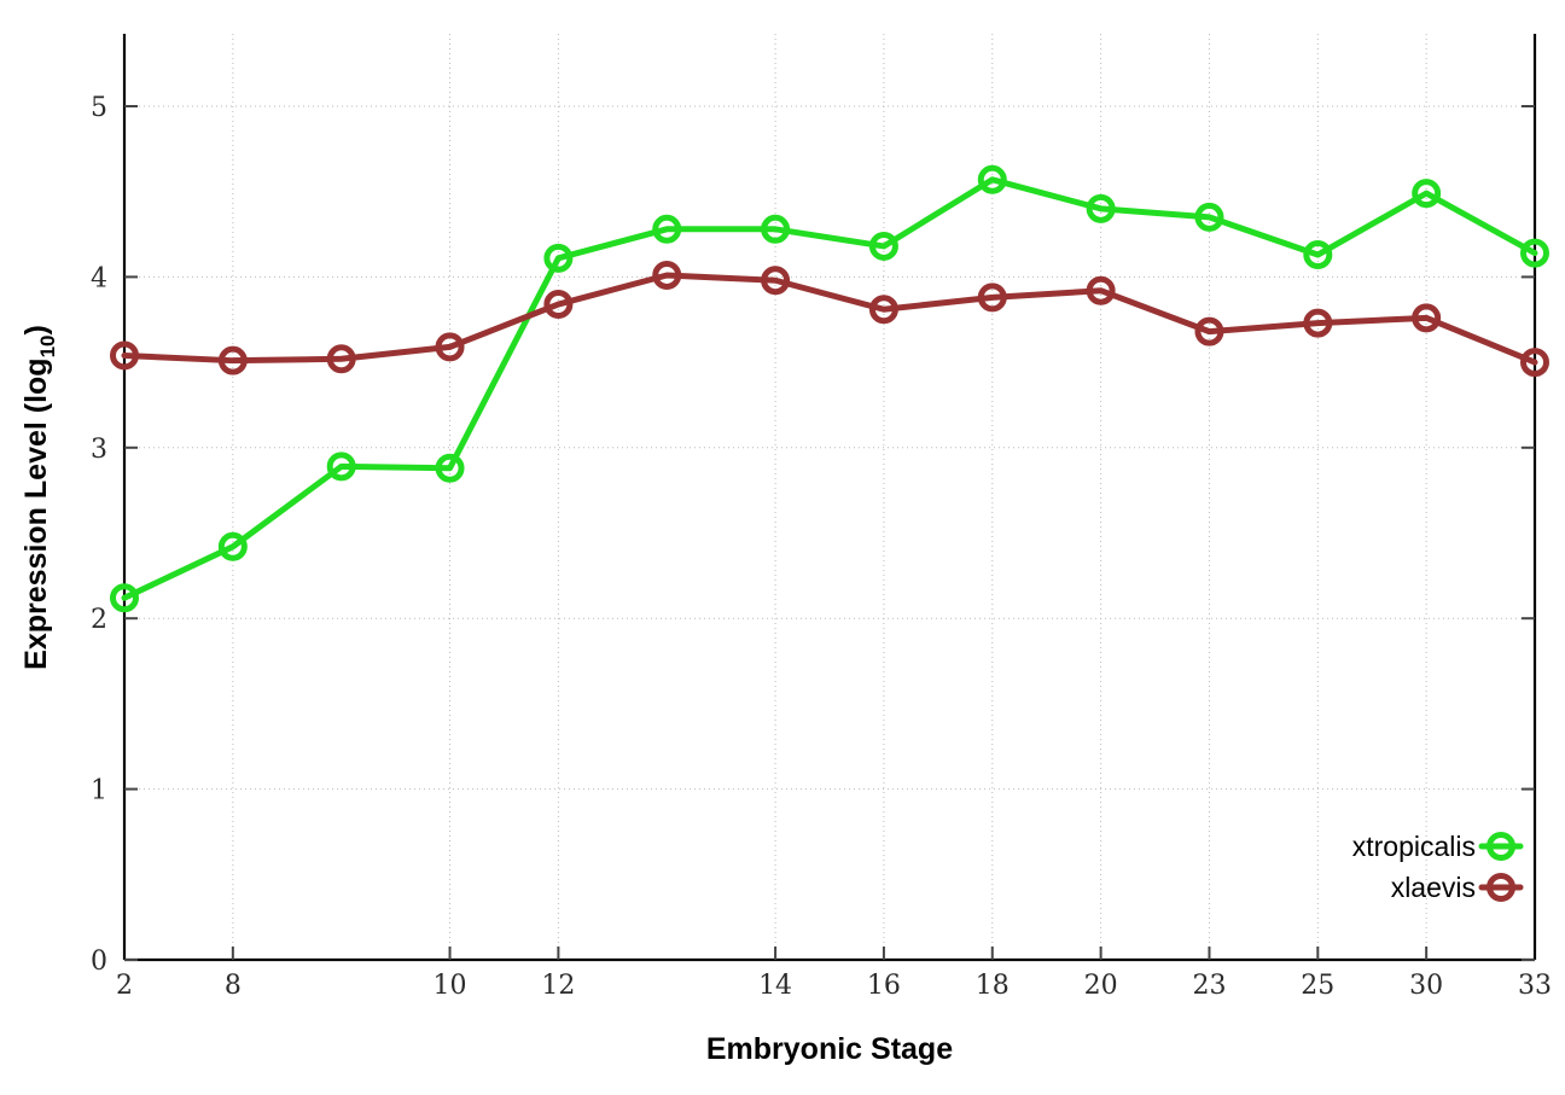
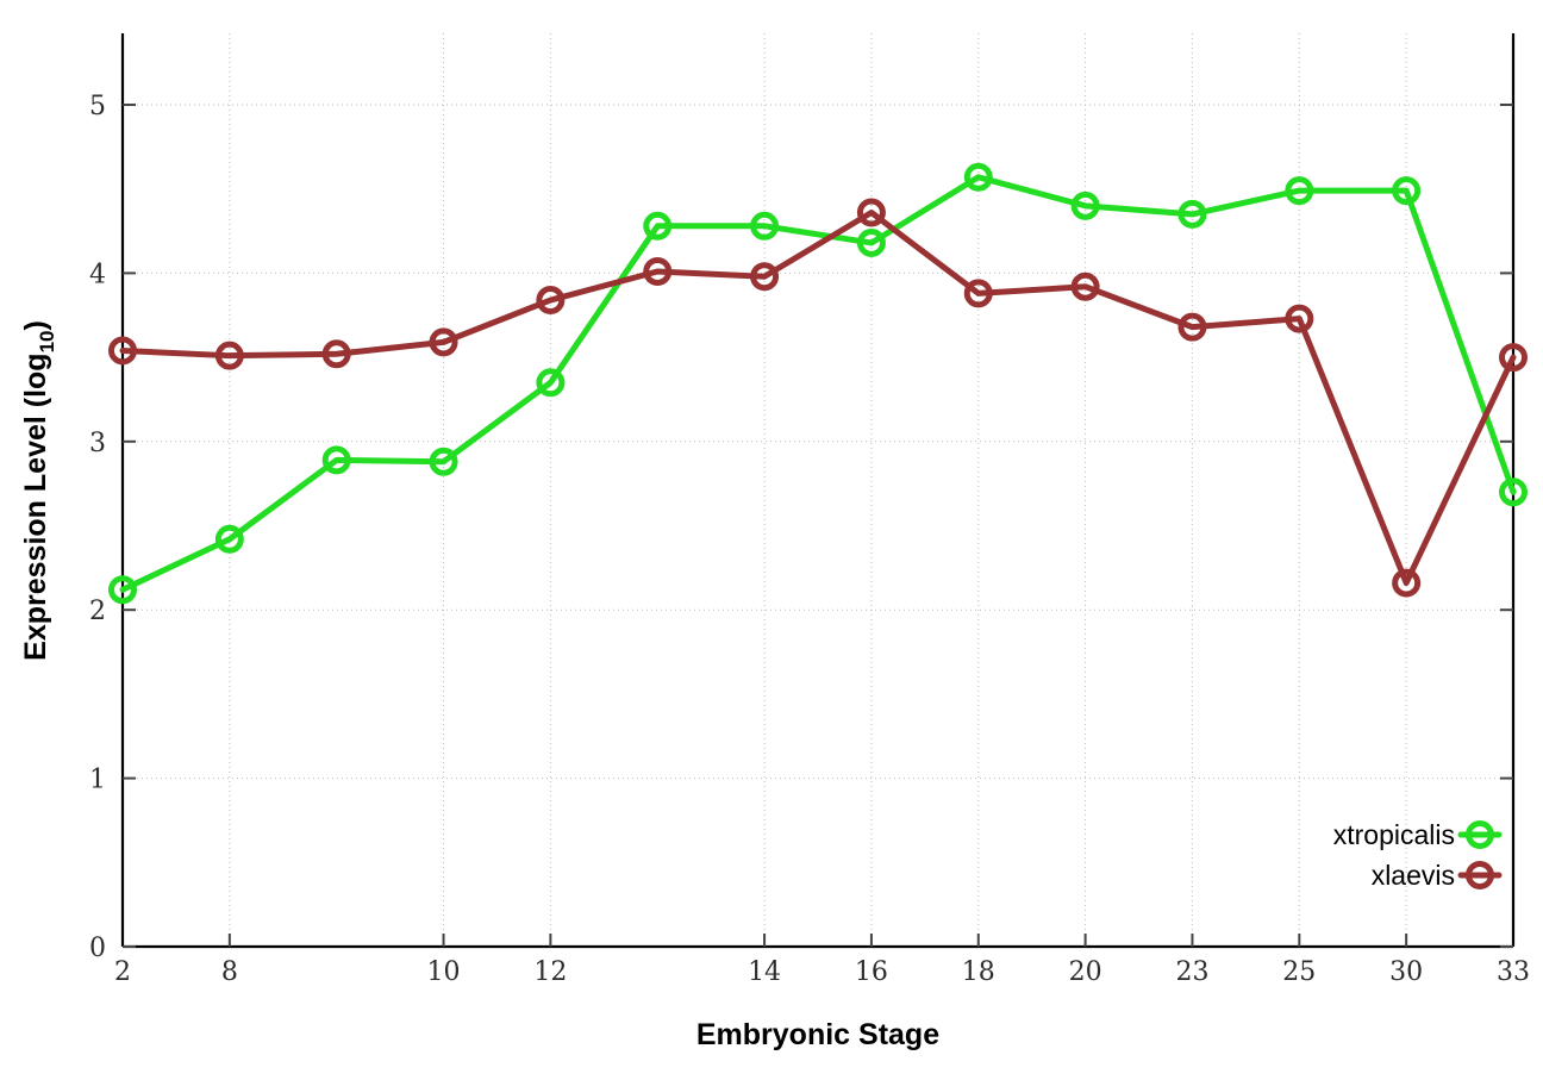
xtropicalis/12: 4.11 -> 3.35
xlaevis/16: 3.81 -> 4.36
xtropicalis/25: 4.13 -> 4.49
xlaevis/30: 3.76 -> 2.16
xtropicalis/33: 4.14 -> 2.70
